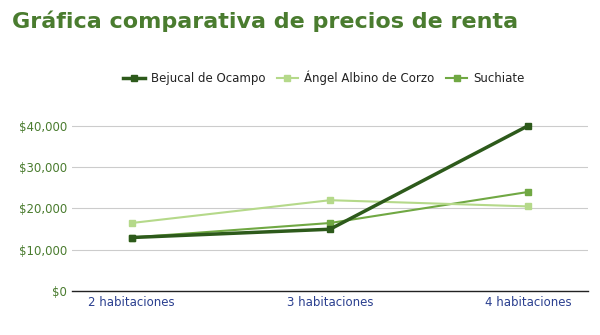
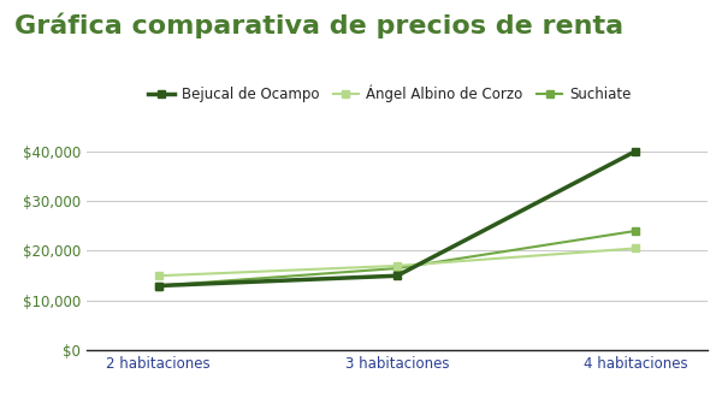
Ángel Albino de Corzo/2 habitaciones: $16,500 -> $15,000
Ángel Albino de Corzo/3 habitaciones: $22,000 -> $17,000
